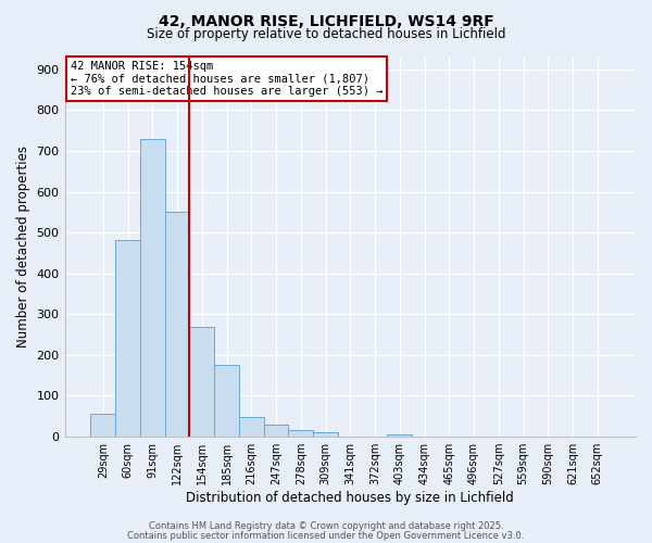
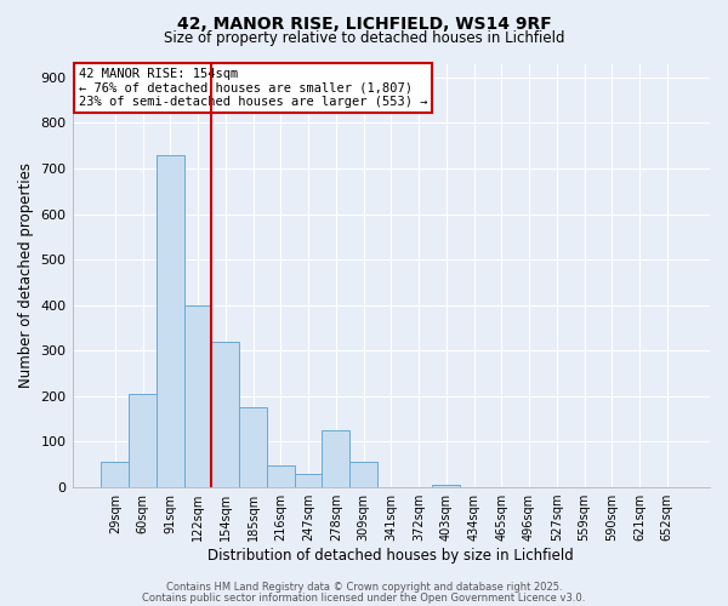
60sqm: 483 -> 205
122sqm: 550 -> 400
154sqm: 270 -> 320
278sqm: 15 -> 125
309sqm: 10 -> 55
